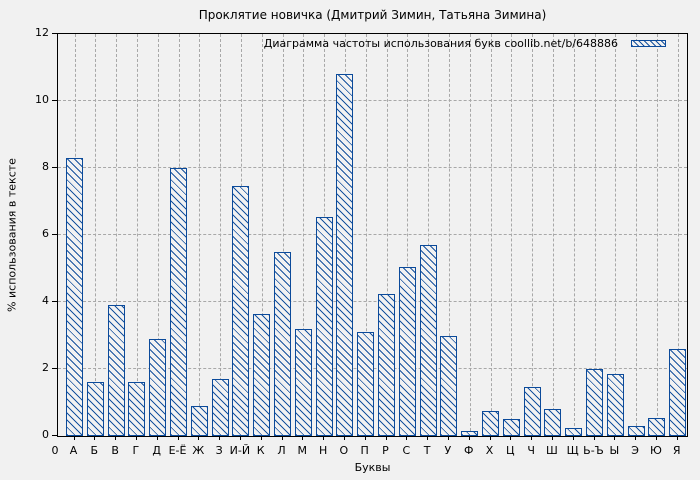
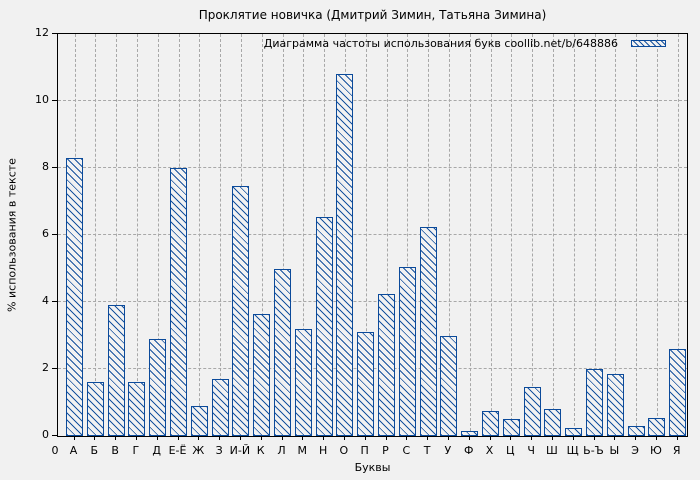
Л: 5.5 -> 5.0
Т: 5.7 -> 6.2
